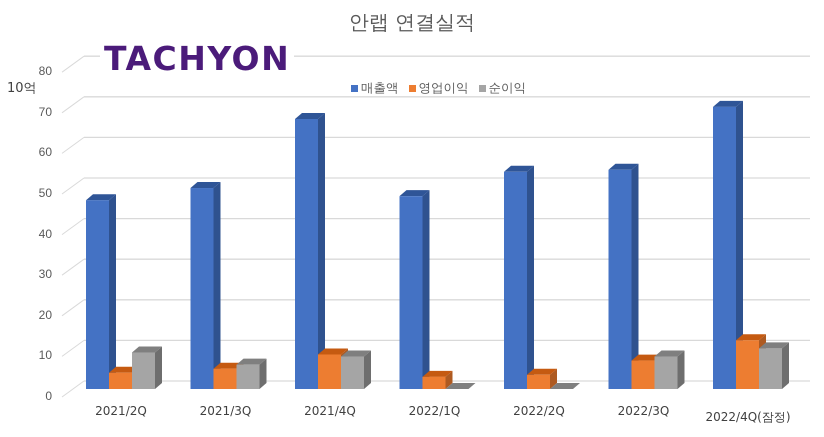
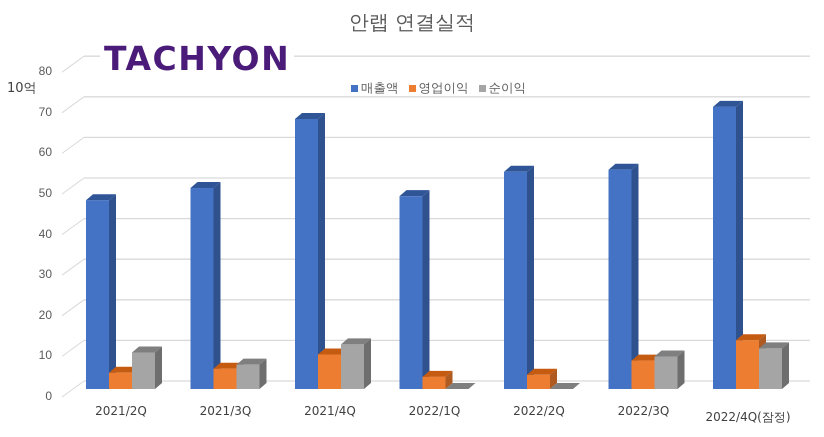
순이익/2021/4Q: 8 -> 11
